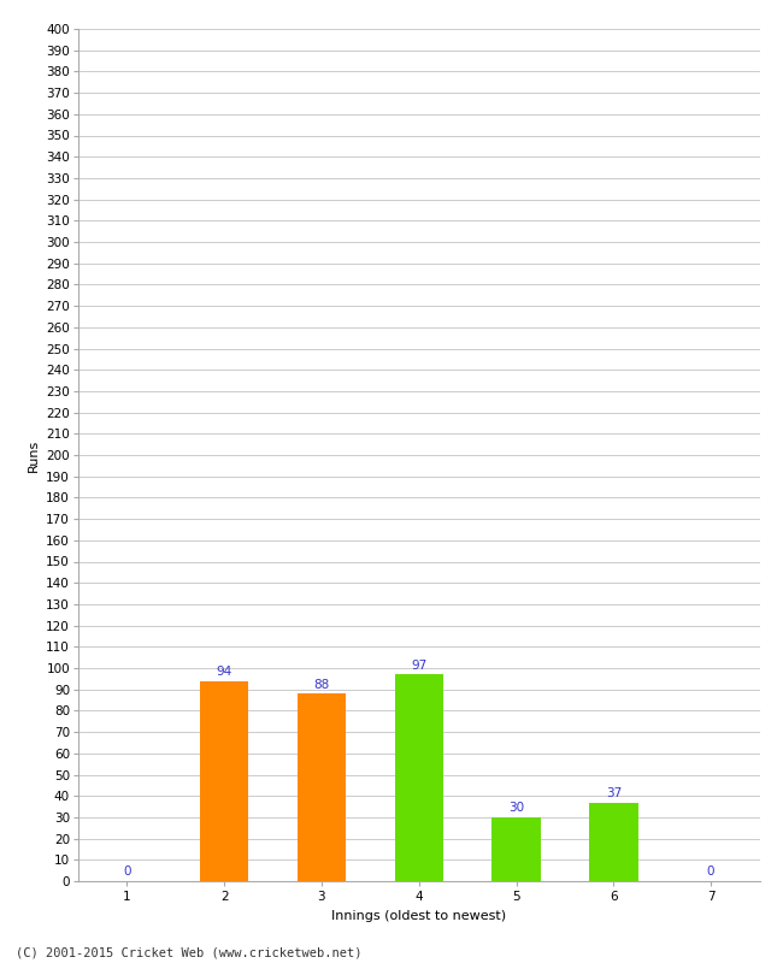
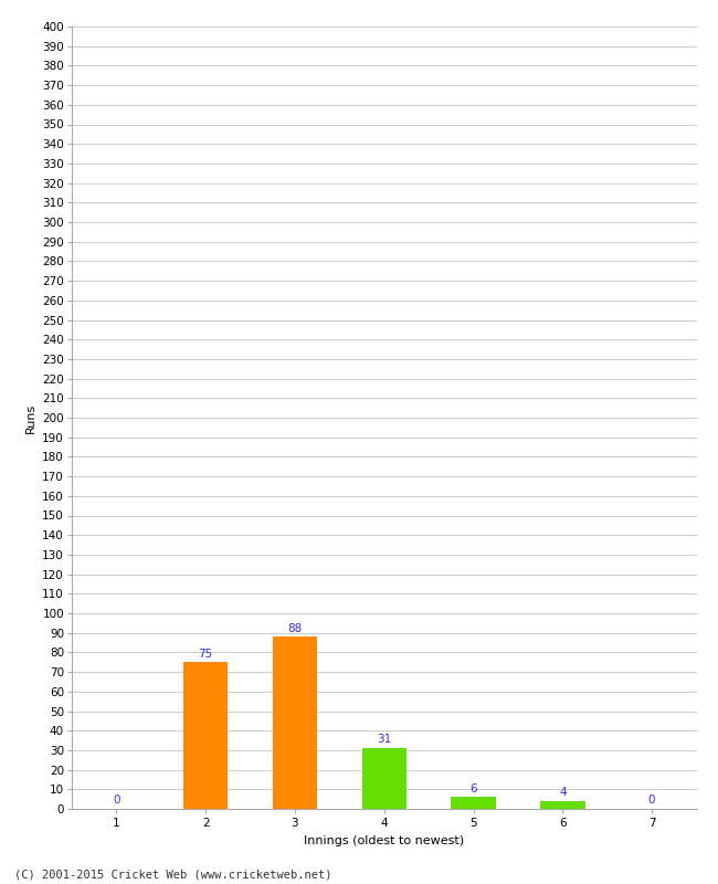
2: 94 -> 75
4: 97 -> 31
5: 30 -> 6
6: 37 -> 4
